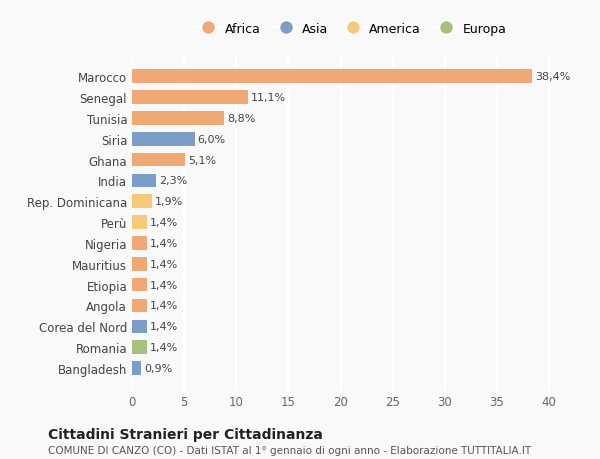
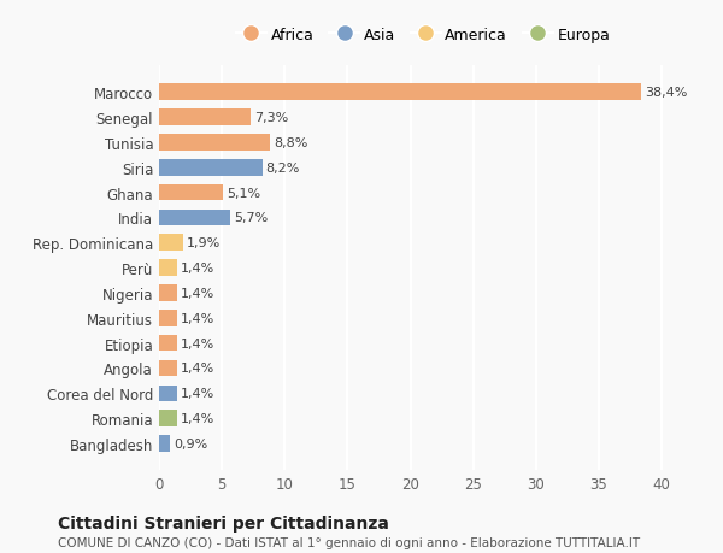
Senegal: 11,1% -> 7,3%
Siria: 6,0% -> 8,2%
India: 2,3% -> 5,7%
